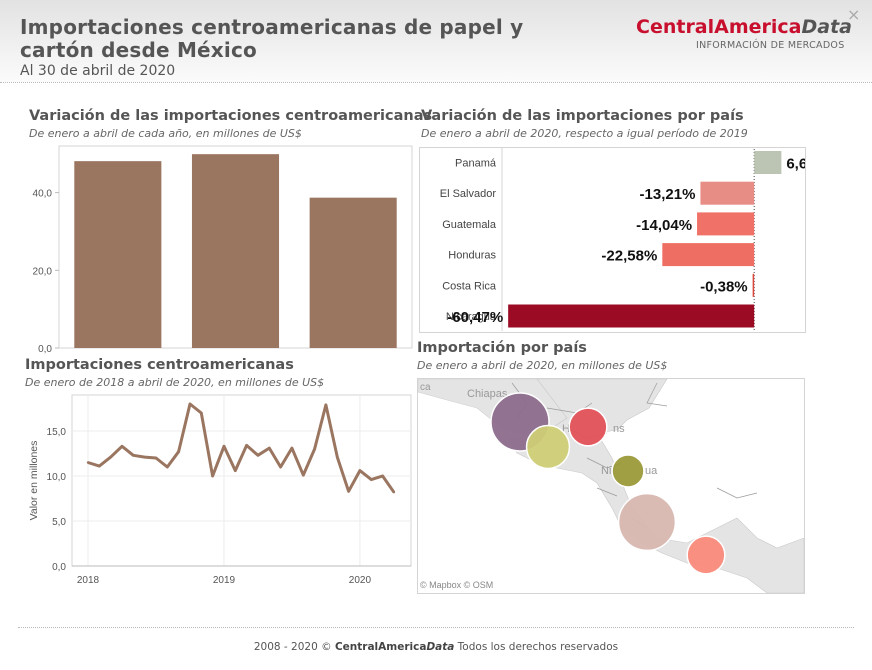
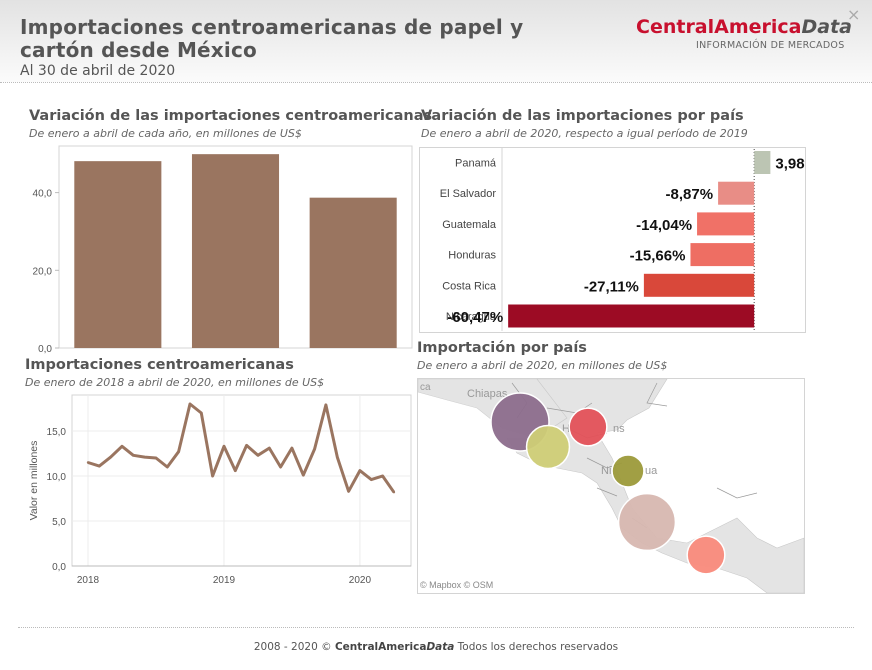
Variación de las importaciones por país/Panamá: 6,68% -> 3,98%
Variación de las importaciones por país/El Salvador: -13,21% -> -8,87%
Variación de las importaciones por país/Honduras: -22,58% -> -15,66%
Variación de las importaciones por país/Costa Rica: -0,38% -> -27,11%
